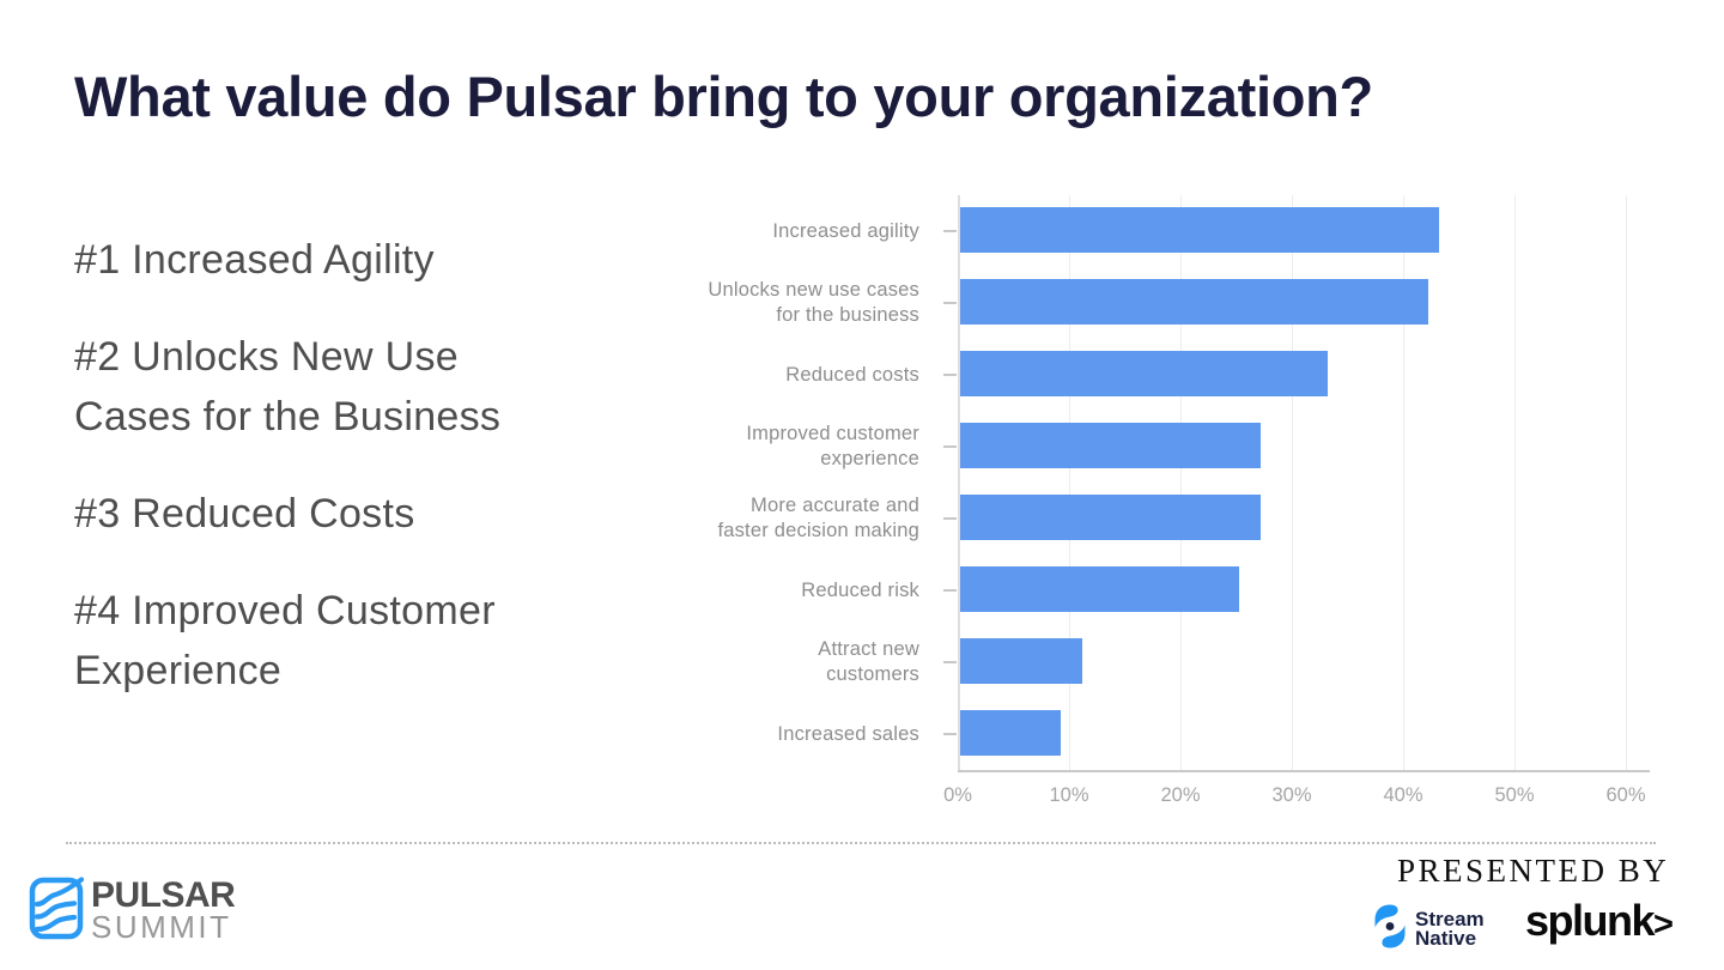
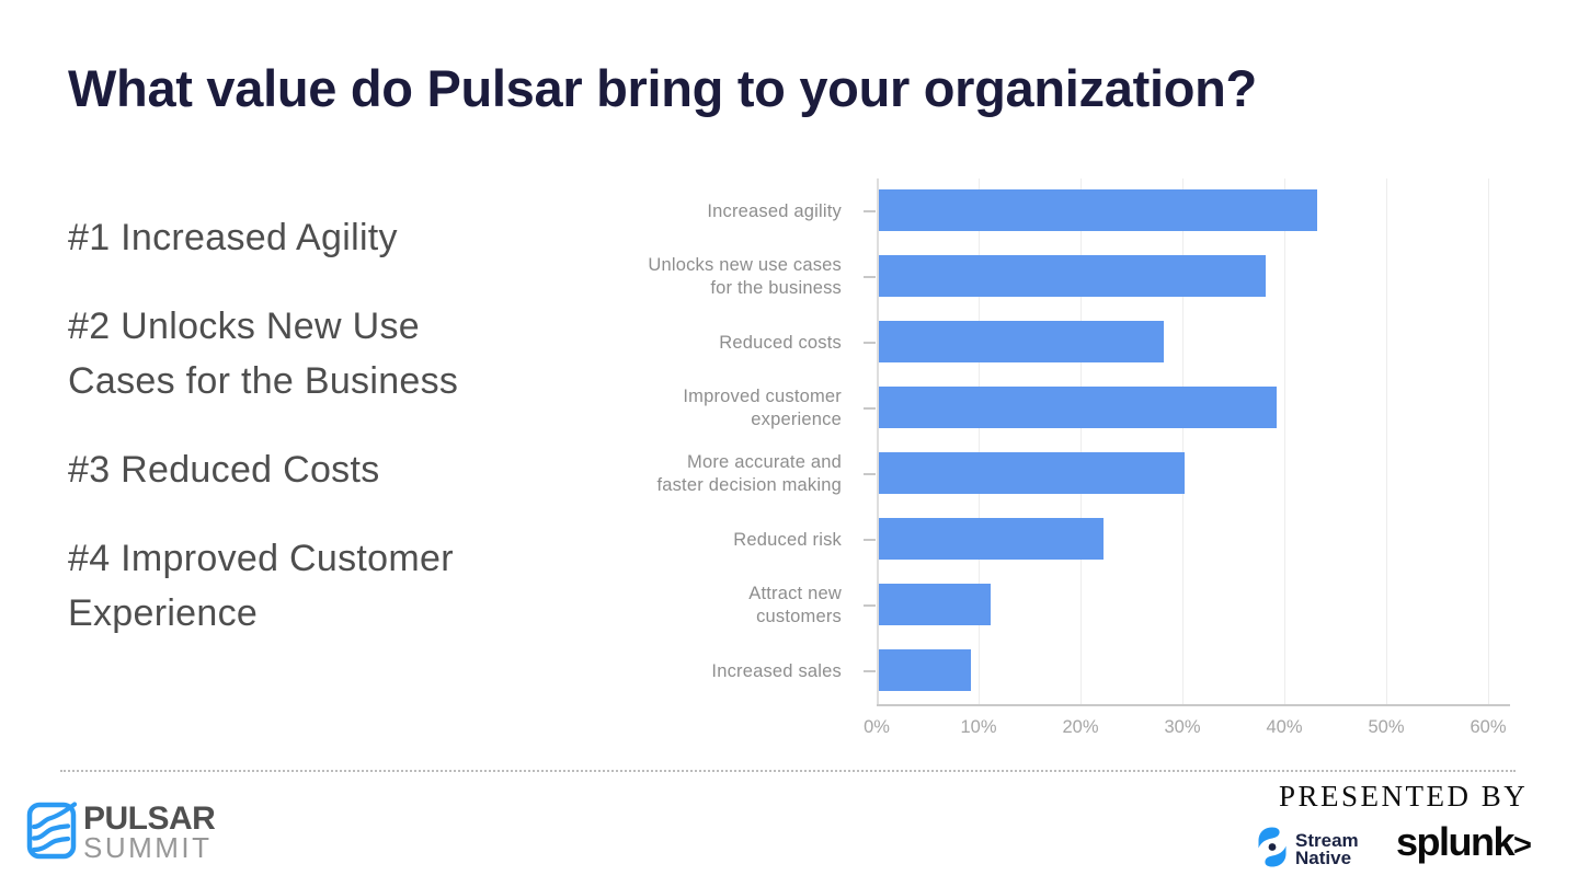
Unlocks new use cases for the business: 42% -> 38%
Reduced costs: 33% -> 28%
Improved customer experience: 27% -> 39%
More accurate and faster decision making: 27% -> 30%
Reduced risk: 25% -> 22%
